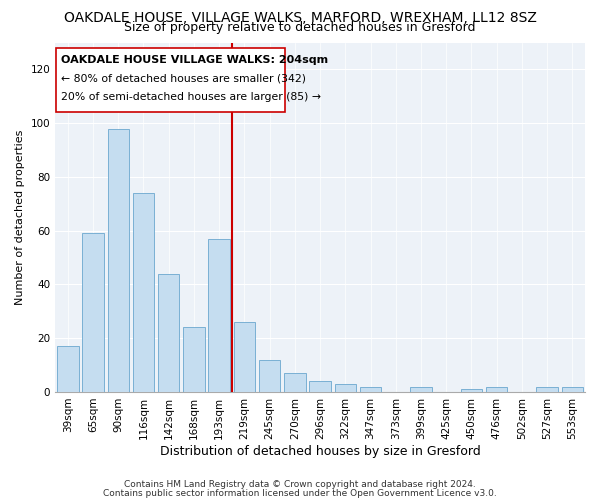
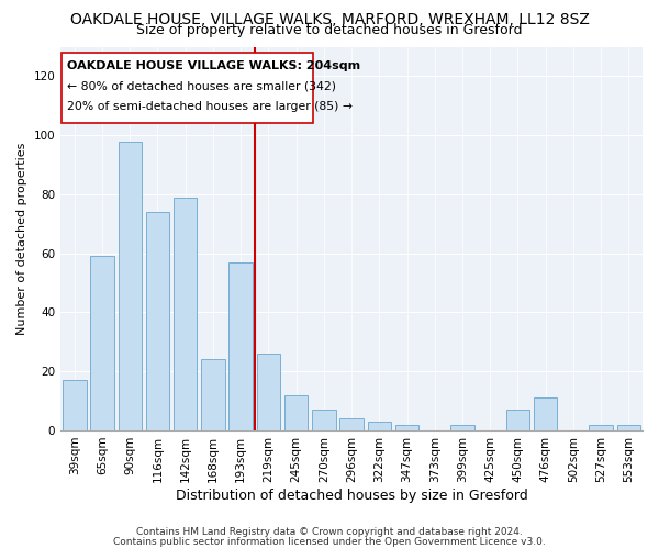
142sqm: 44 -> 79
450sqm: 1 -> 7
476sqm: 2 -> 11
